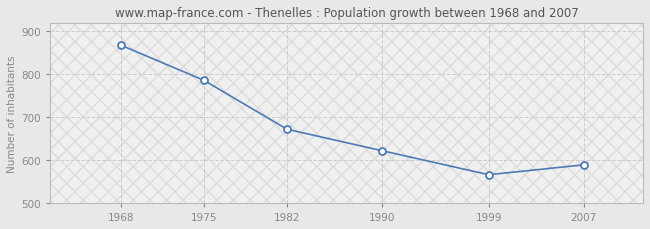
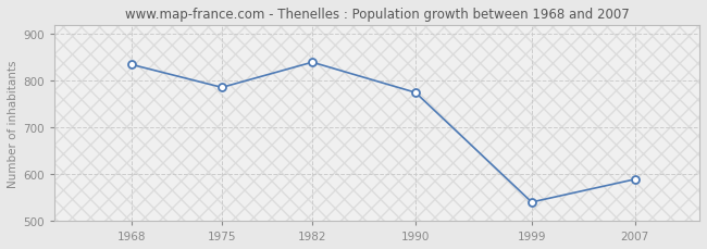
1968: 868 -> 835
1982: 672 -> 840
1990: 622 -> 775
1999: 566 -> 540
